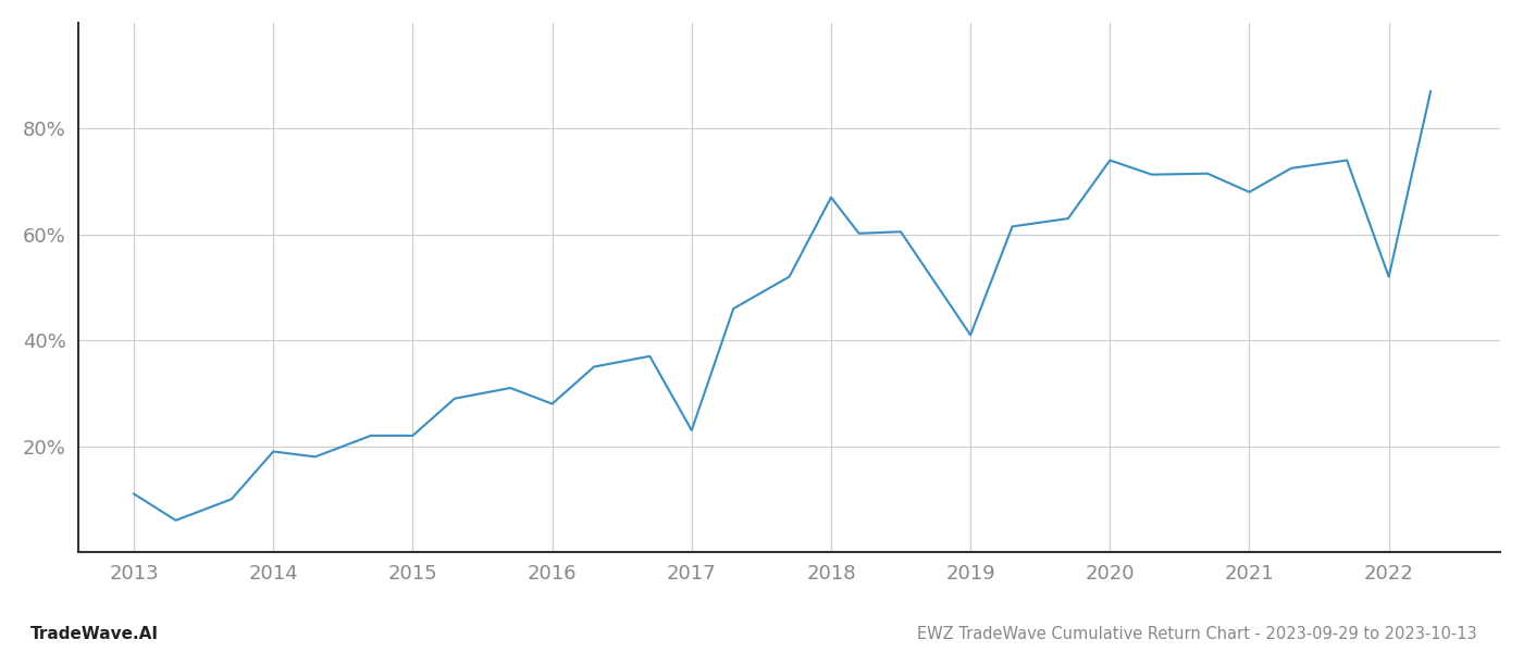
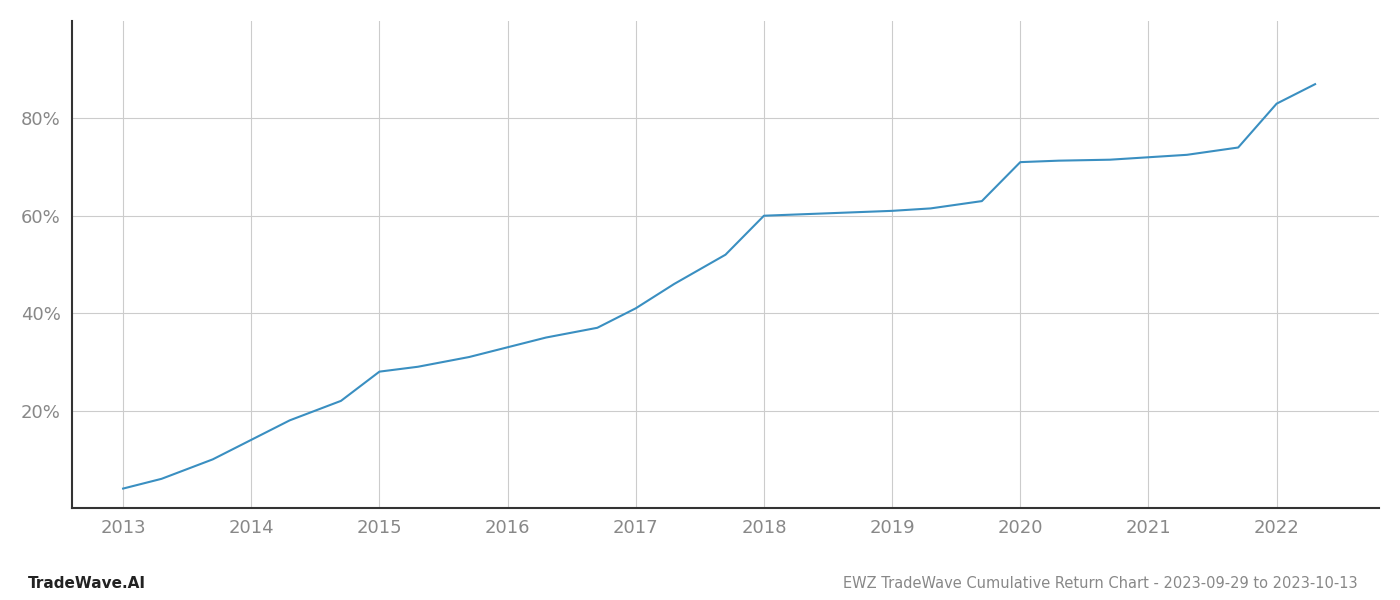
2013: 11.0% -> 4.0%
2014: 19.0% -> 14.0%
2015: 22.0% -> 28.0%
2016: 28.0% -> 33.0%
2017: 23.0% -> 41.0%
2018: 67.0% -> 60.0%
2019: 41.0% -> 61.0%
2020: 74.0% -> 71.0%
2021: 68.0% -> 72.0%
2022: 52.0% -> 83.0%
